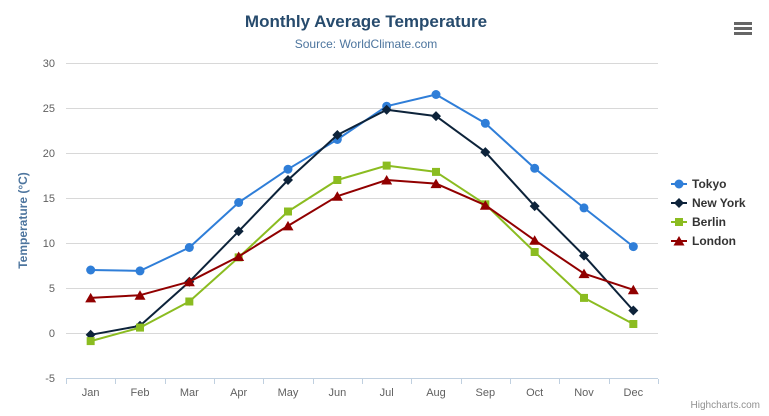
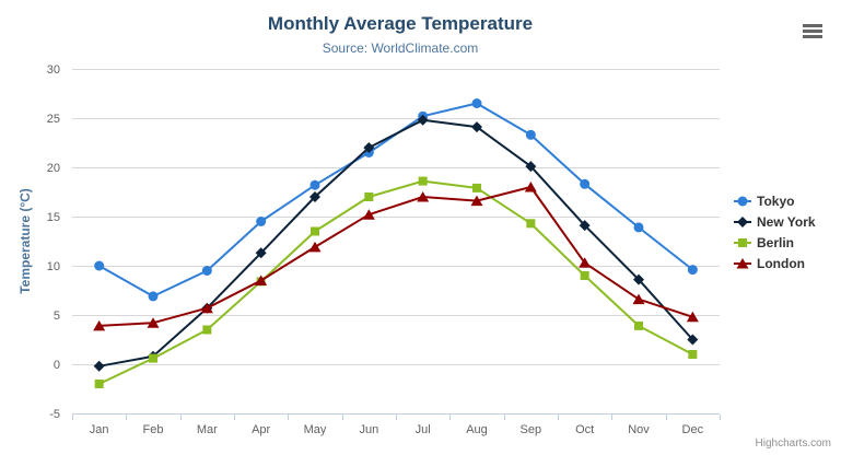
Tokyo/Jan: 7 -> 10
Berlin/Jan: -1 -> -2
London/Sep: 14 -> 18
